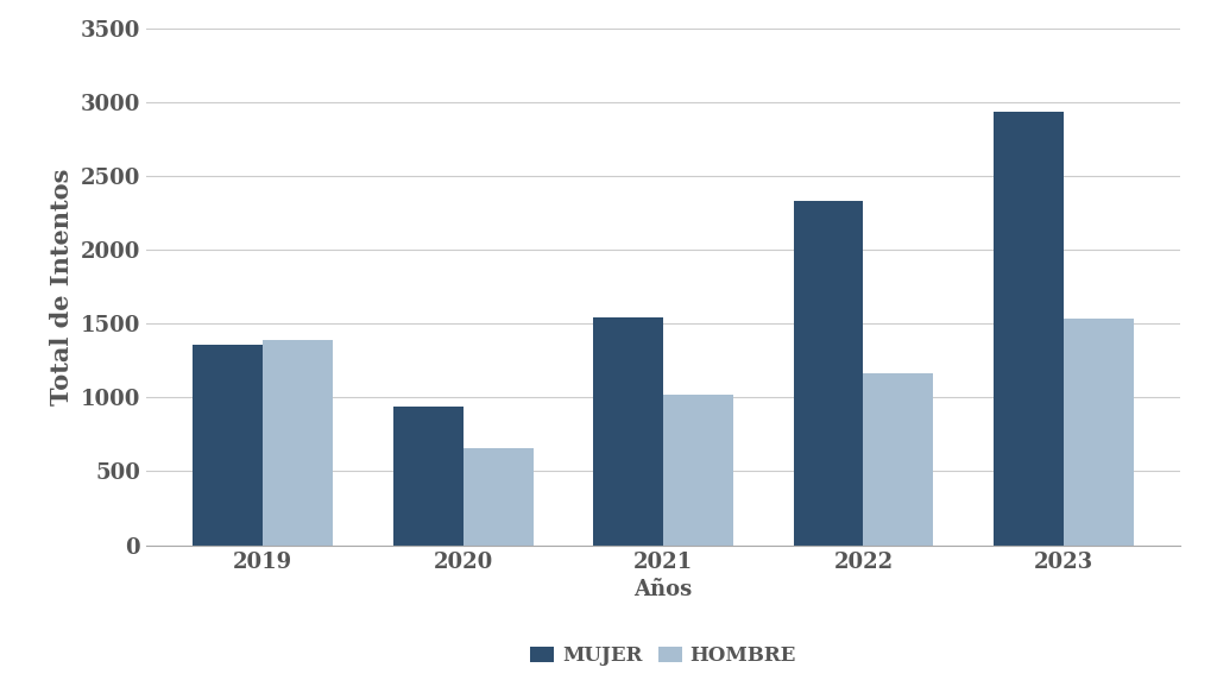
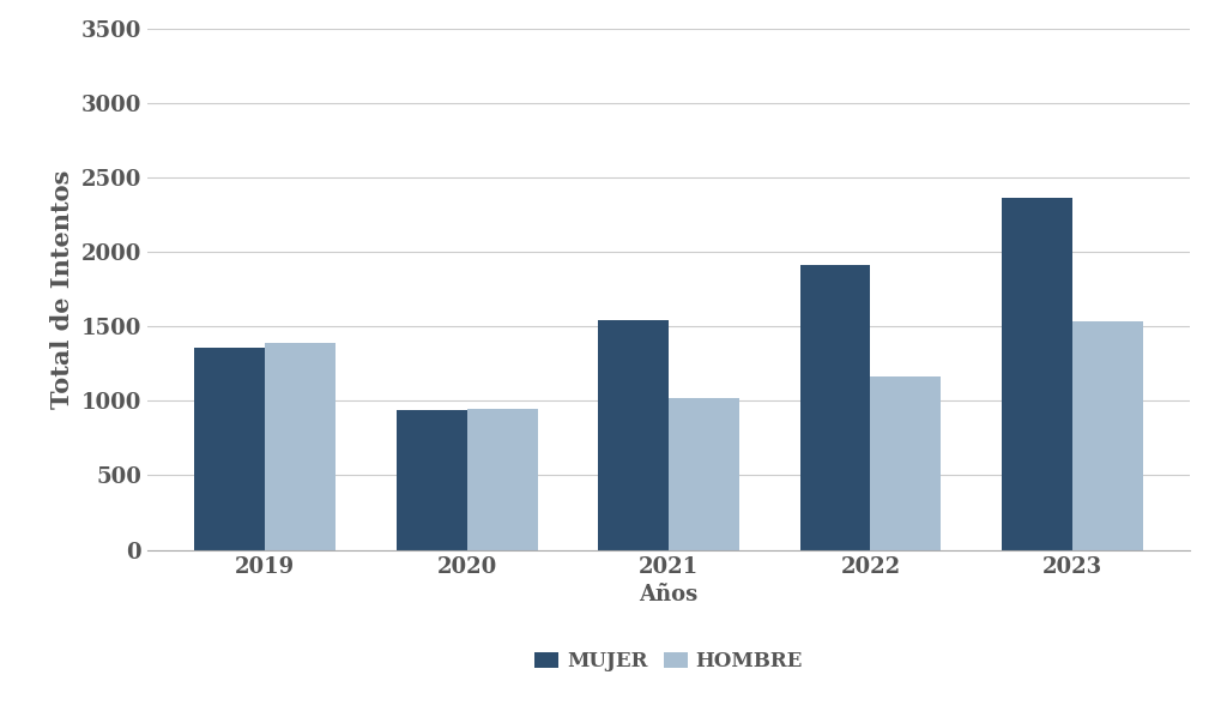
HOMBRE/2020: 660 -> 950
MUJER/2022: 2330 -> 1910
MUJER/2023: 2930 -> 2360
